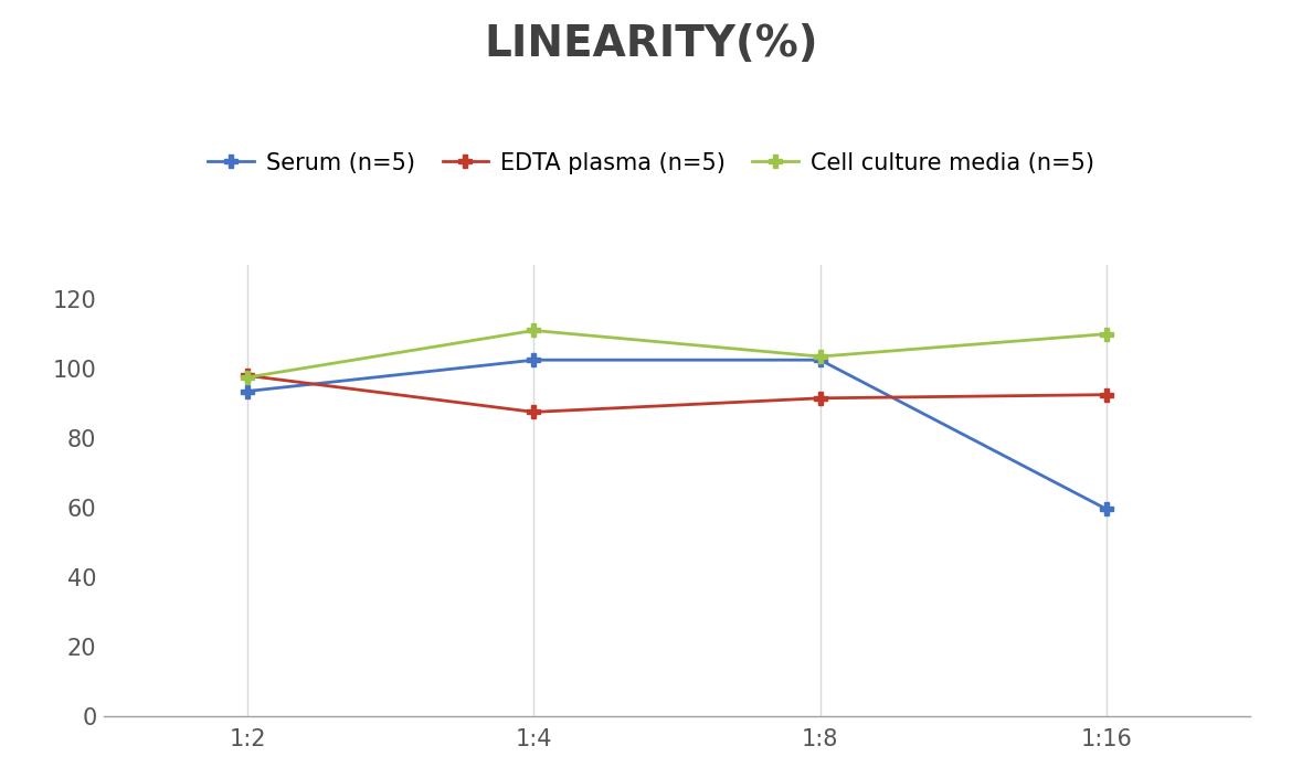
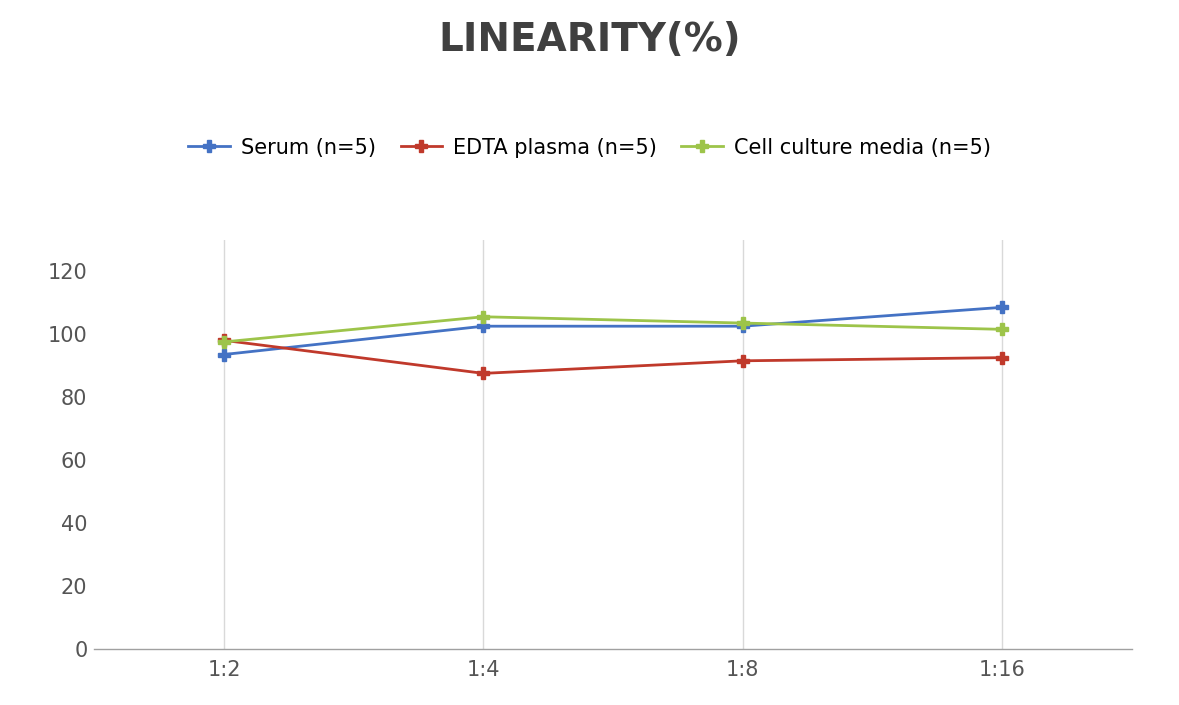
Cell culture media (n=5)/1:4: 111.0 -> 105.5
Serum (n=5)/1:16: 59.5 -> 108.5
Cell culture media (n=5)/1:16: 110.0 -> 101.5
